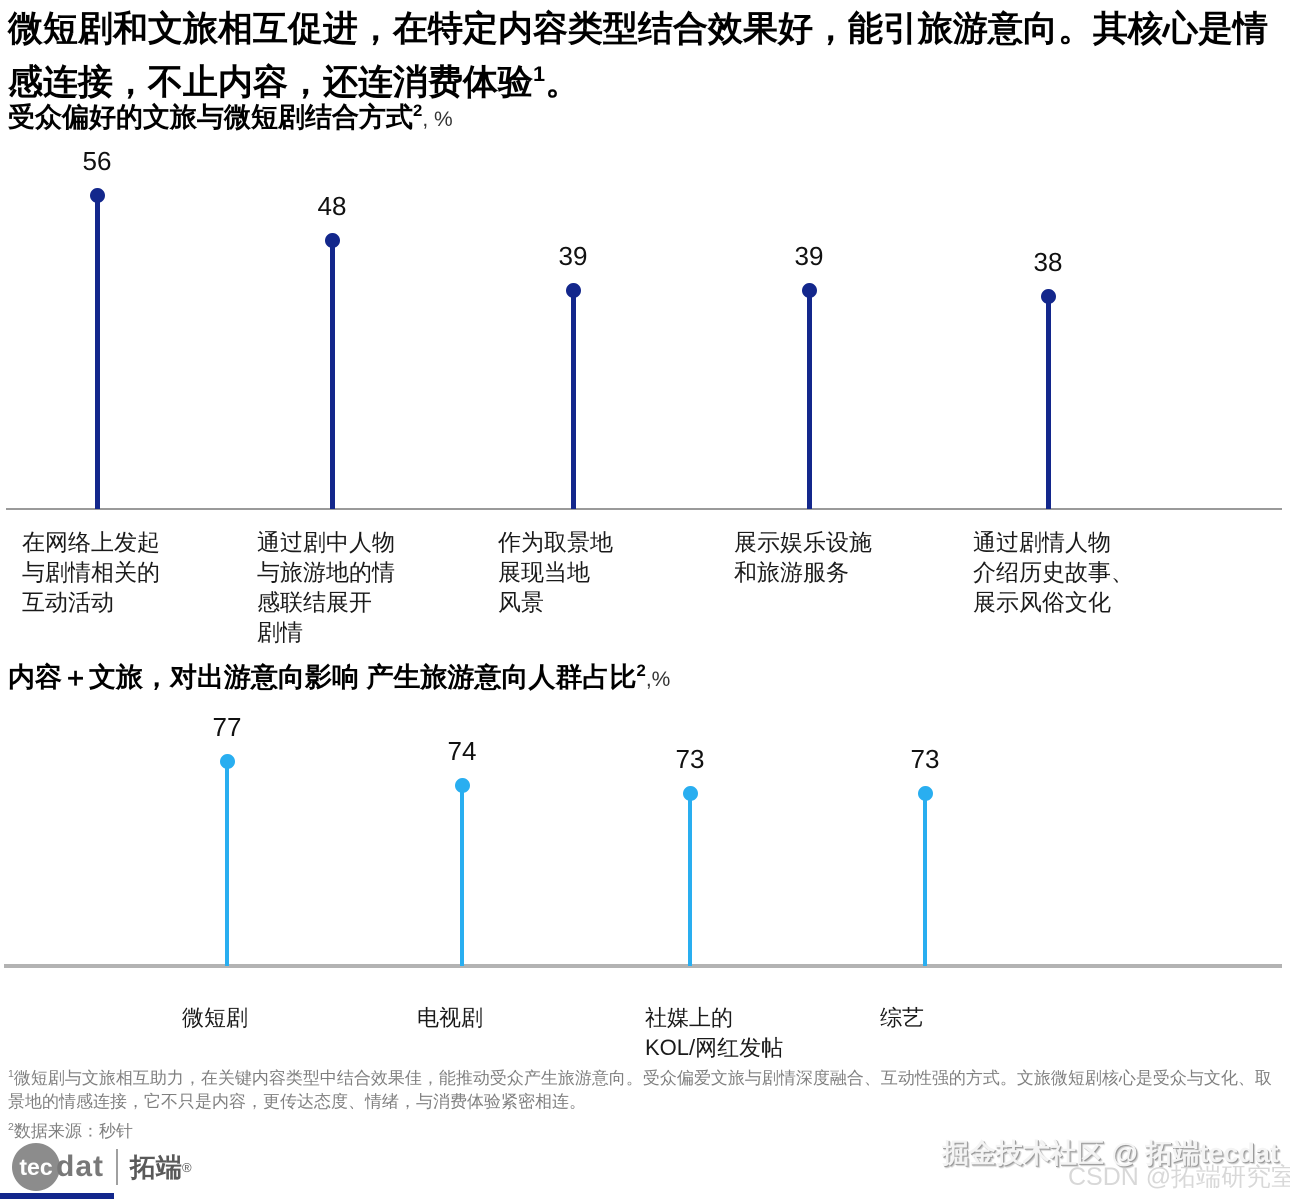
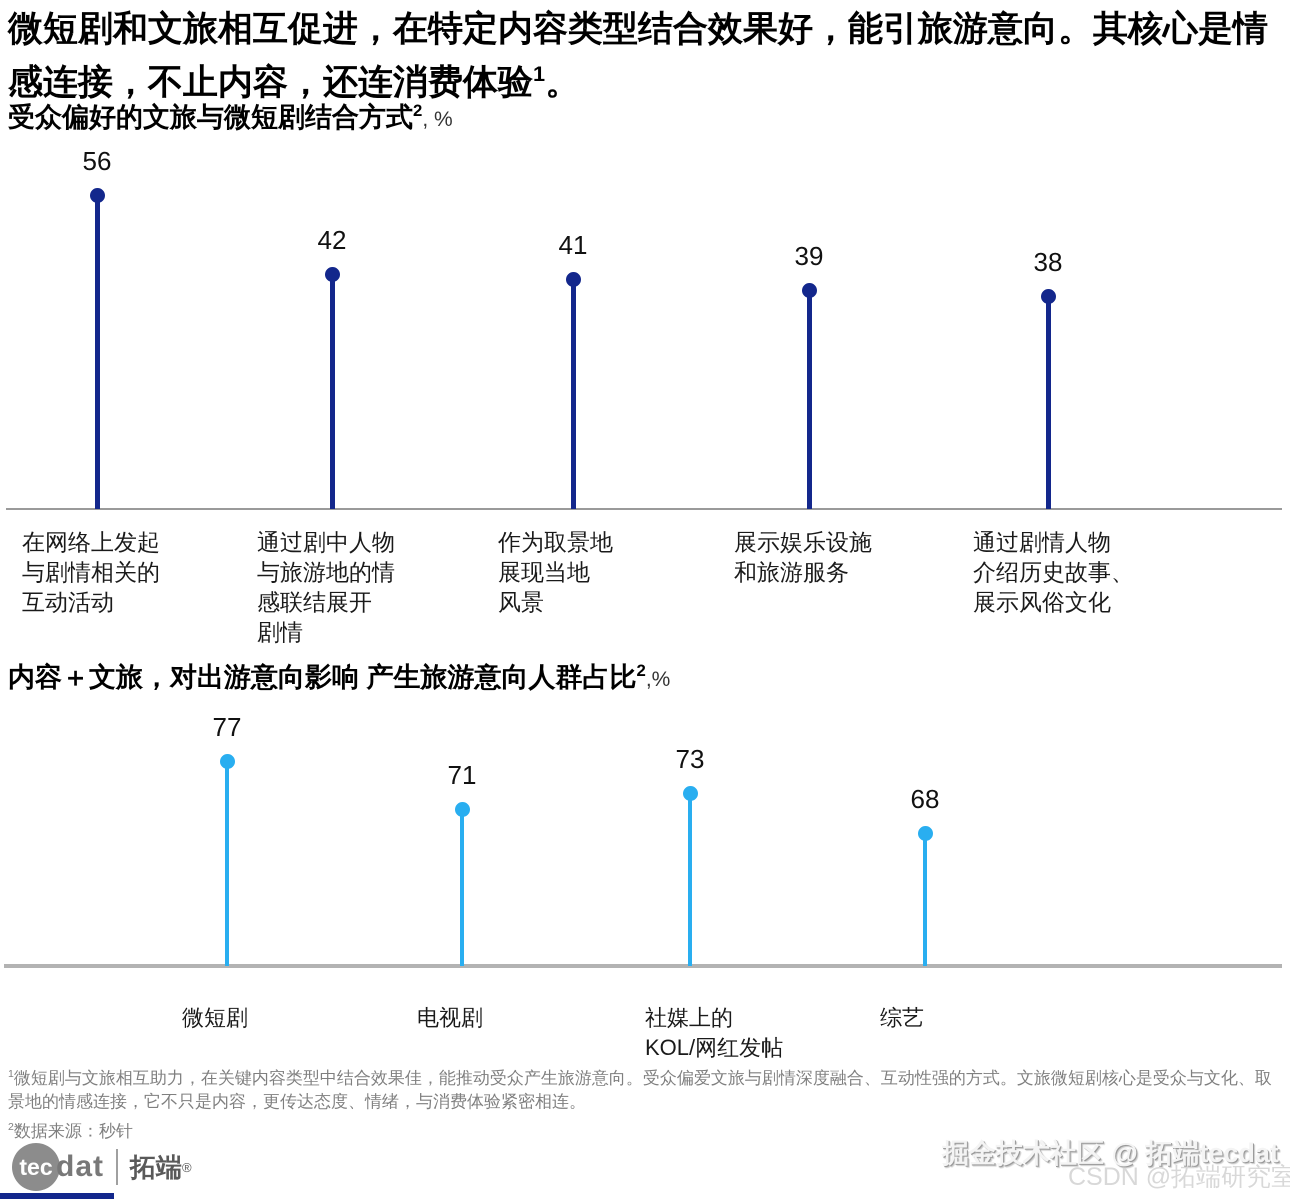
受众偏好的文旅与微短剧结合方式/通过剧中人物与旅游地的情感联结展开剧情: 48 -> 42
受众偏好的文旅与微短剧结合方式/作为取景地展现当地风景: 39 -> 41
内容＋文旅，对出游意向影响 产生旅游意向人群占比/电视剧: 74 -> 71
内容＋文旅，对出游意向影响 产生旅游意向人群占比/综艺: 73 -> 68
